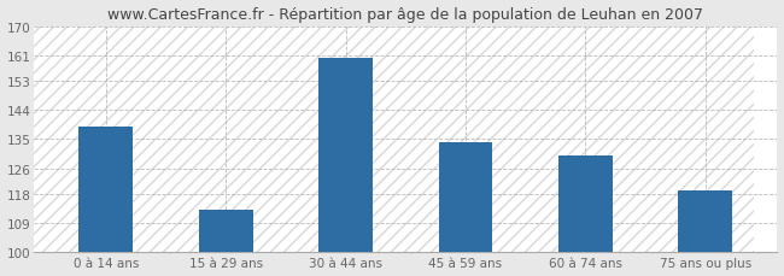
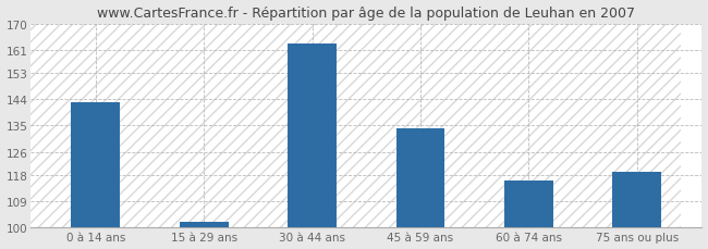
0 à 14 ans: 139 -> 143
15 à 29 ans: 113 -> 102
30 à 44 ans: 160 -> 163
60 à 74 ans: 130 -> 116
